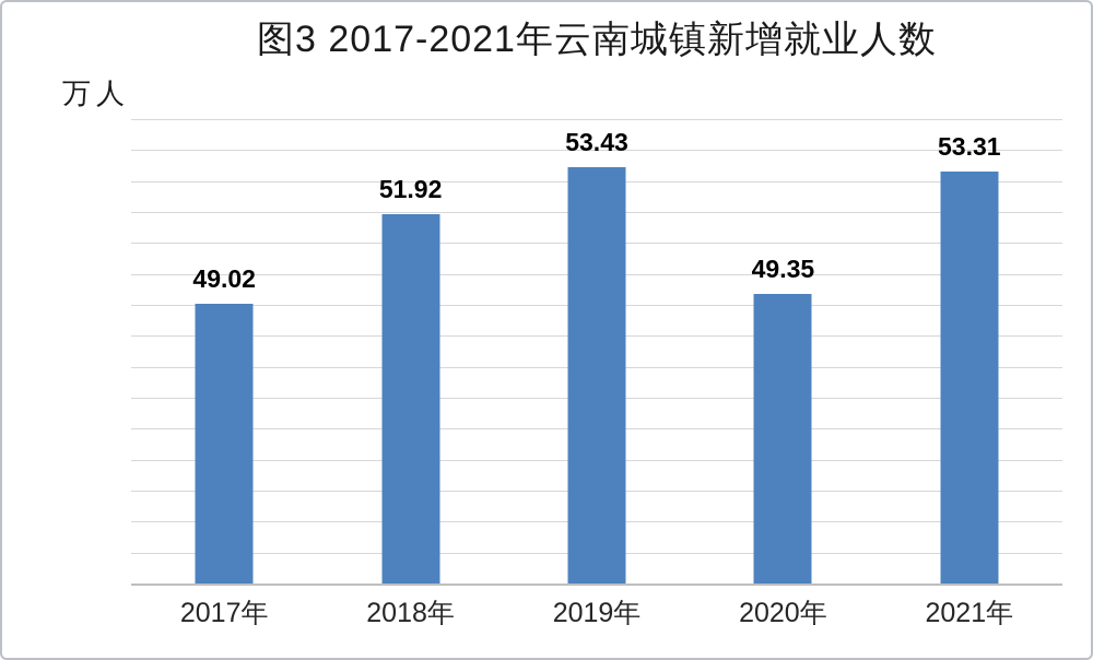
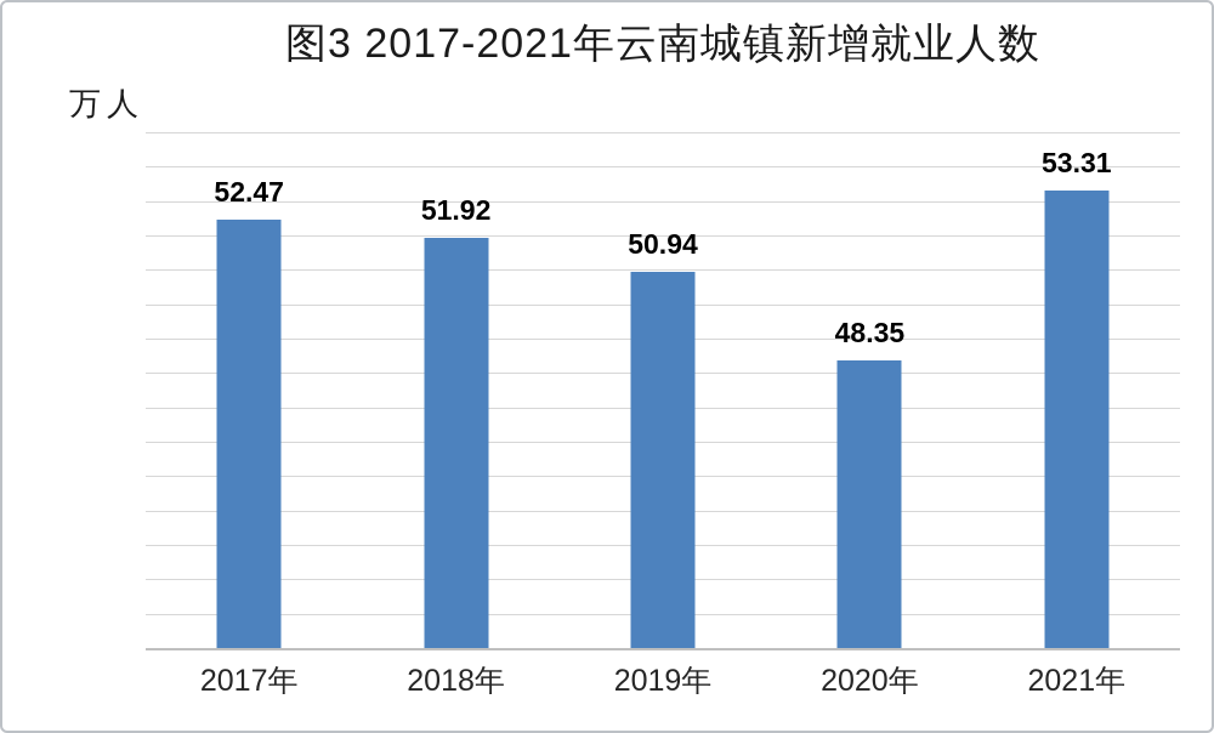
2017年: 49.02 -> 52.47
2019年: 53.43 -> 50.94
2020年: 49.35 -> 48.35
